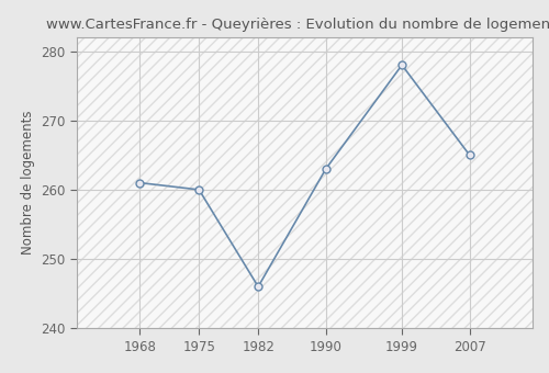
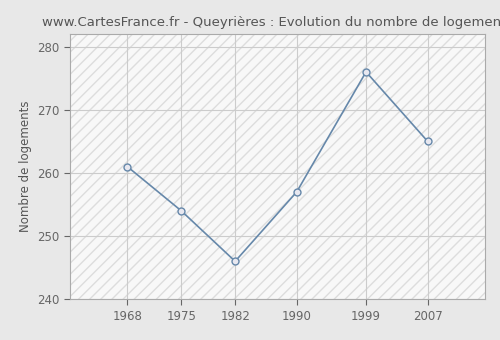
1975: 260 -> 254
1990: 263 -> 257
1999: 278 -> 276
